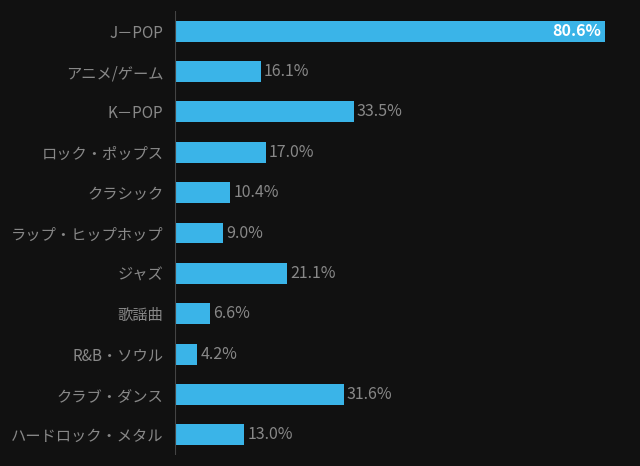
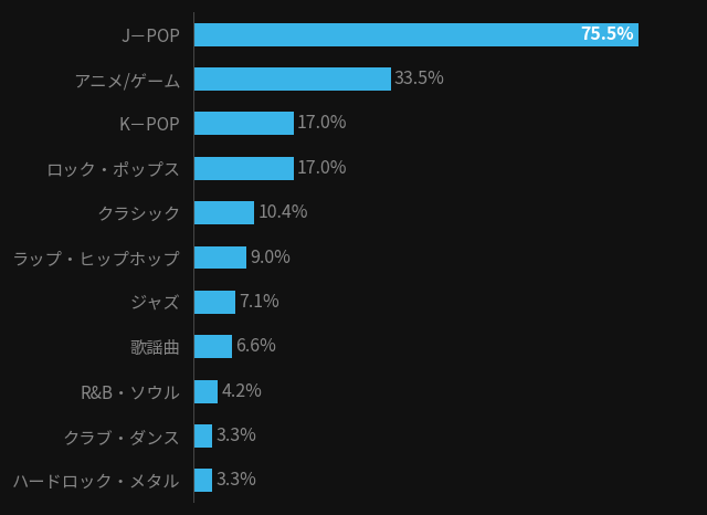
J－POP: 80.6% -> 75.5%
アニメ/ゲーム: 16.1% -> 33.5%
K－POP: 33.5% -> 17.0%
ジャズ: 21.1% -> 7.1%
クラブ・ダンス: 31.6% -> 3.3%
ハードロック・メタル: 13.0% -> 3.3%
